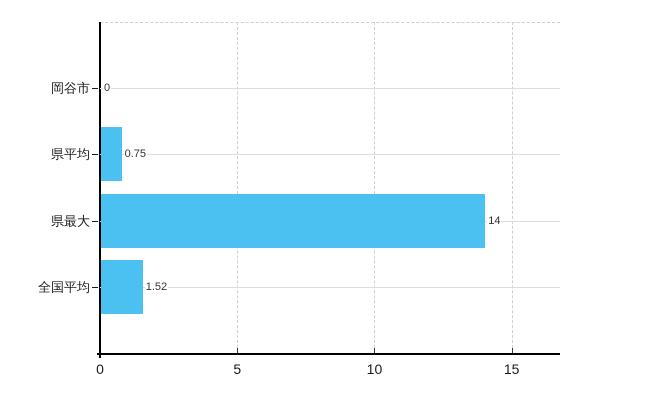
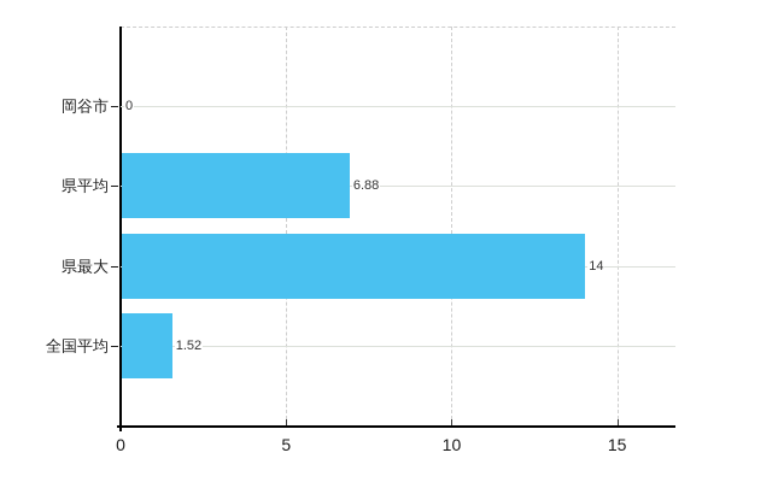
県平均: 0.75 -> 6.88
